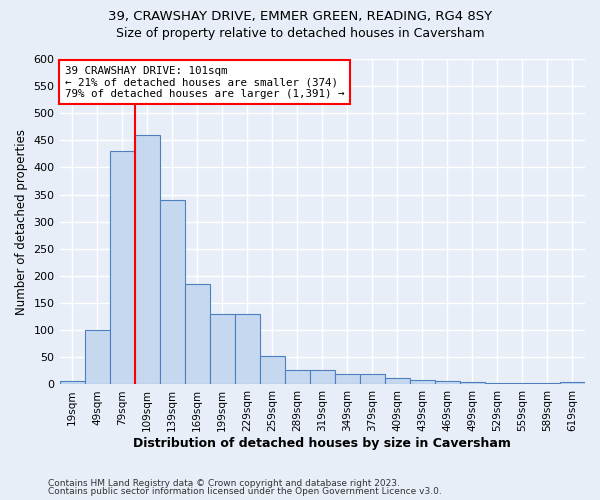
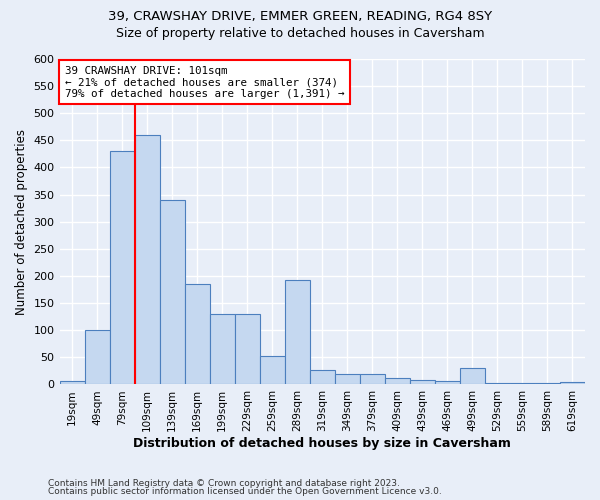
289sqm: 27 -> 192
499sqm: 4 -> 30
